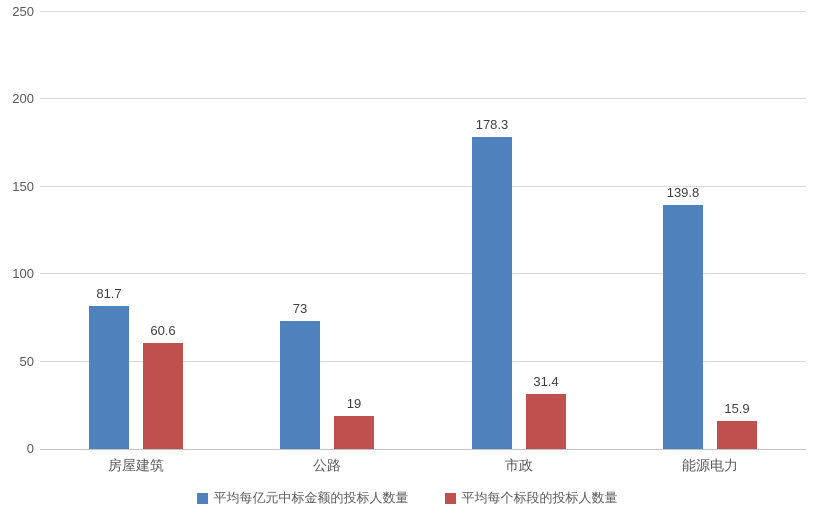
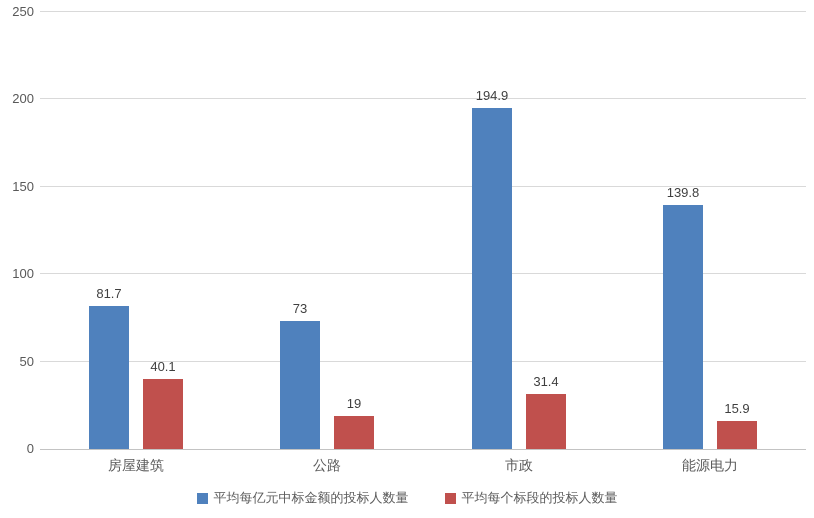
平均每个标段的投标人数量/房屋建筑: 60.6 -> 40.1
平均每亿元中标金额的投标人数量/市政: 178.3 -> 194.9
